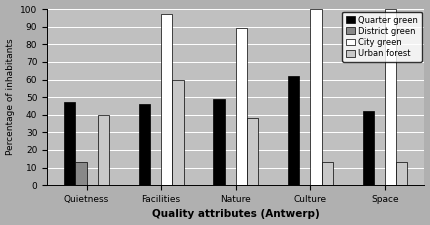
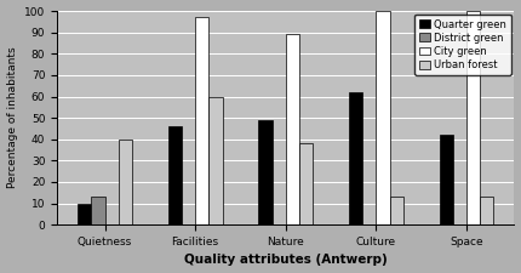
Quarter green/Quietness: 47 -> 10
